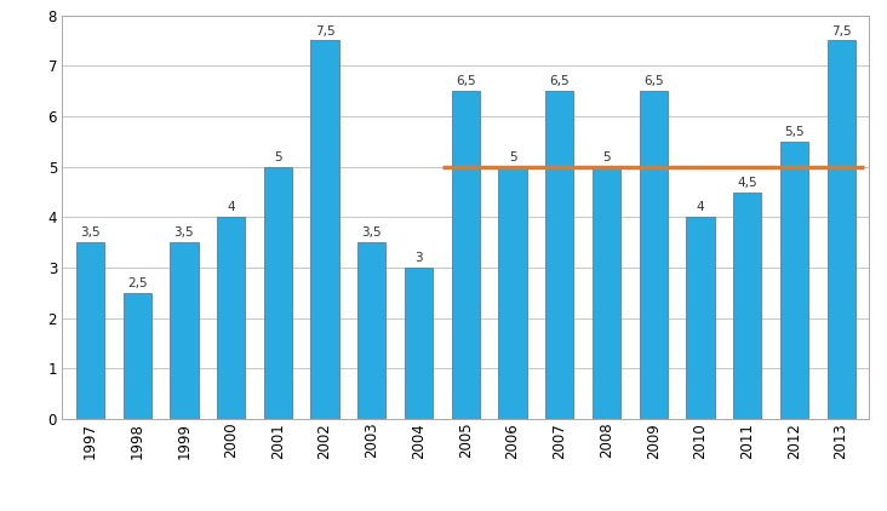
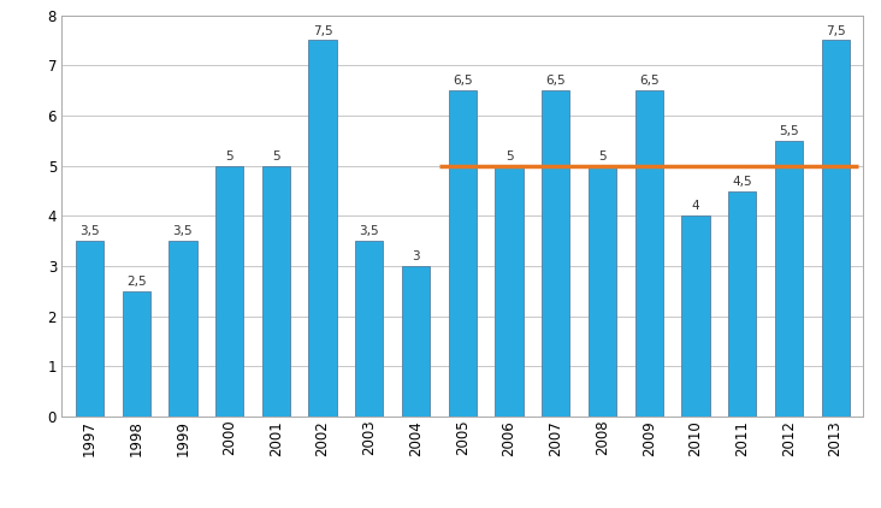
2000: 4 -> 5
